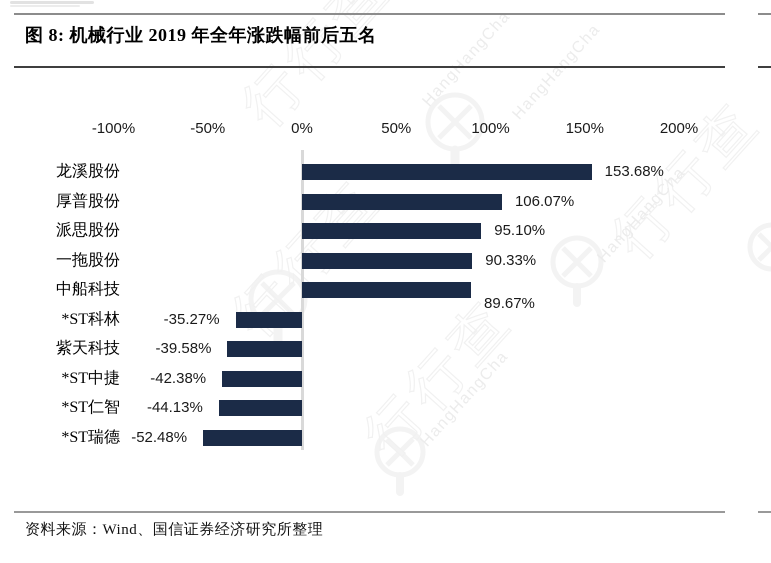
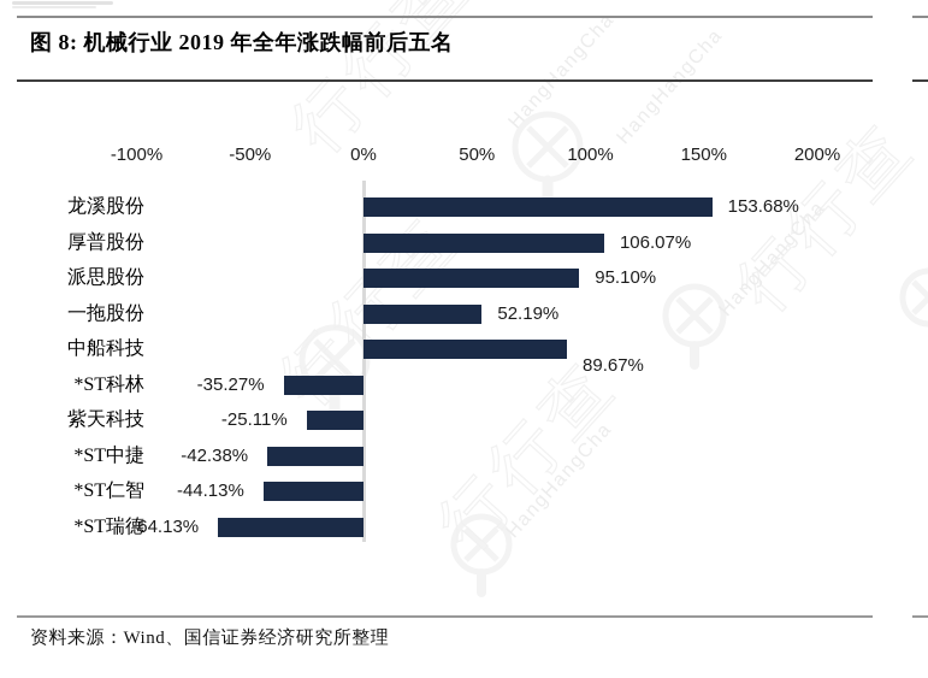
一拖股份: 90.33% -> 52.19%
紫天科技: -39.58% -> -25.11%
*ST瑞德: -52.48% -> -64.13%
